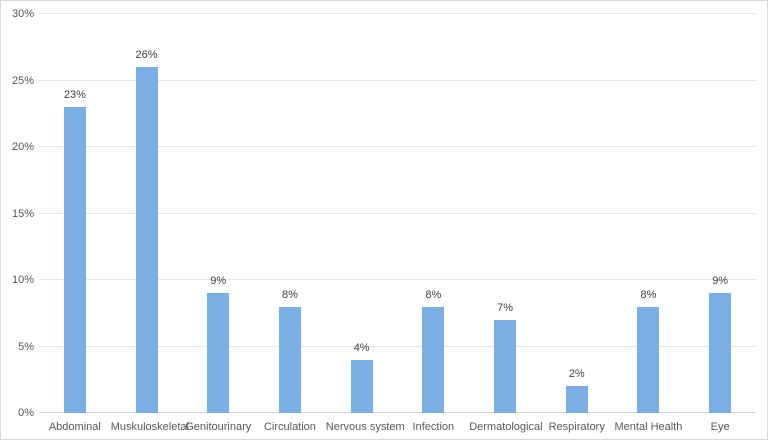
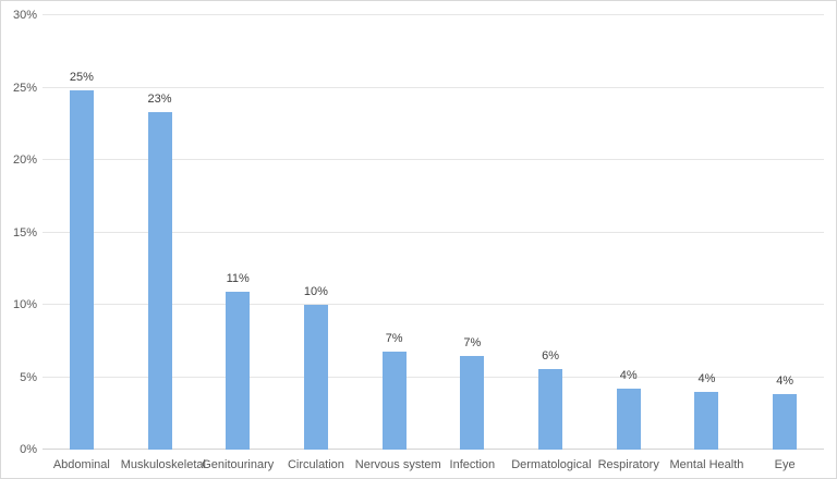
Abdominal: 23% -> 25%
Muskuloskeletal: 26% -> 23%
Genitourinary: 9% -> 11%
Circulation: 8% -> 10%
Nervous system: 4% -> 7%
Infection: 8% -> 7%
Dermatological: 7% -> 6%
Respiratory: 2% -> 4%
Mental Health: 8% -> 4%
Eye: 9% -> 4%
